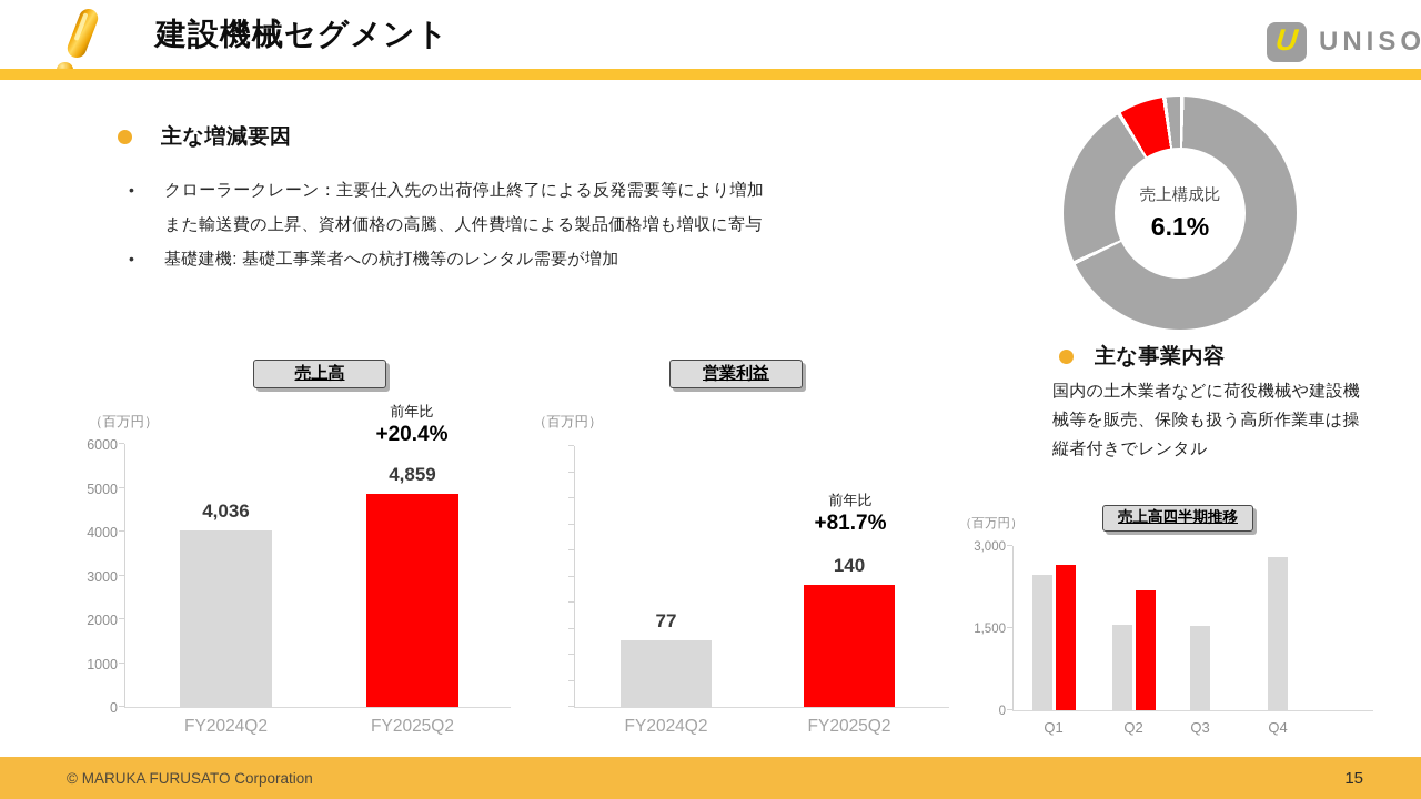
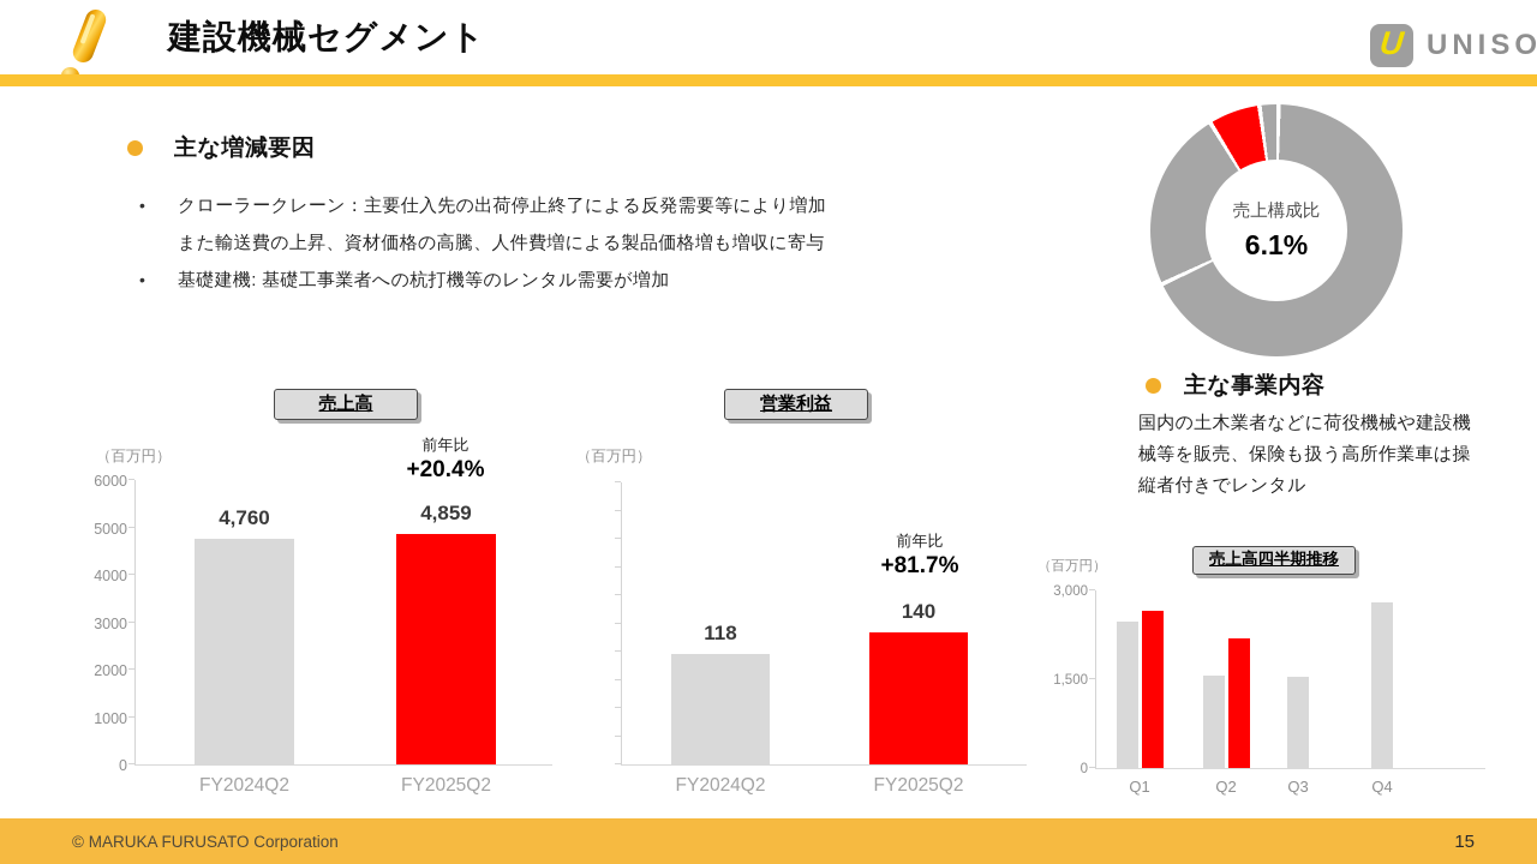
売上高/FY2024Q2: 4,036 -> 4,760
営業利益/FY2024Q2: 77 -> 118
